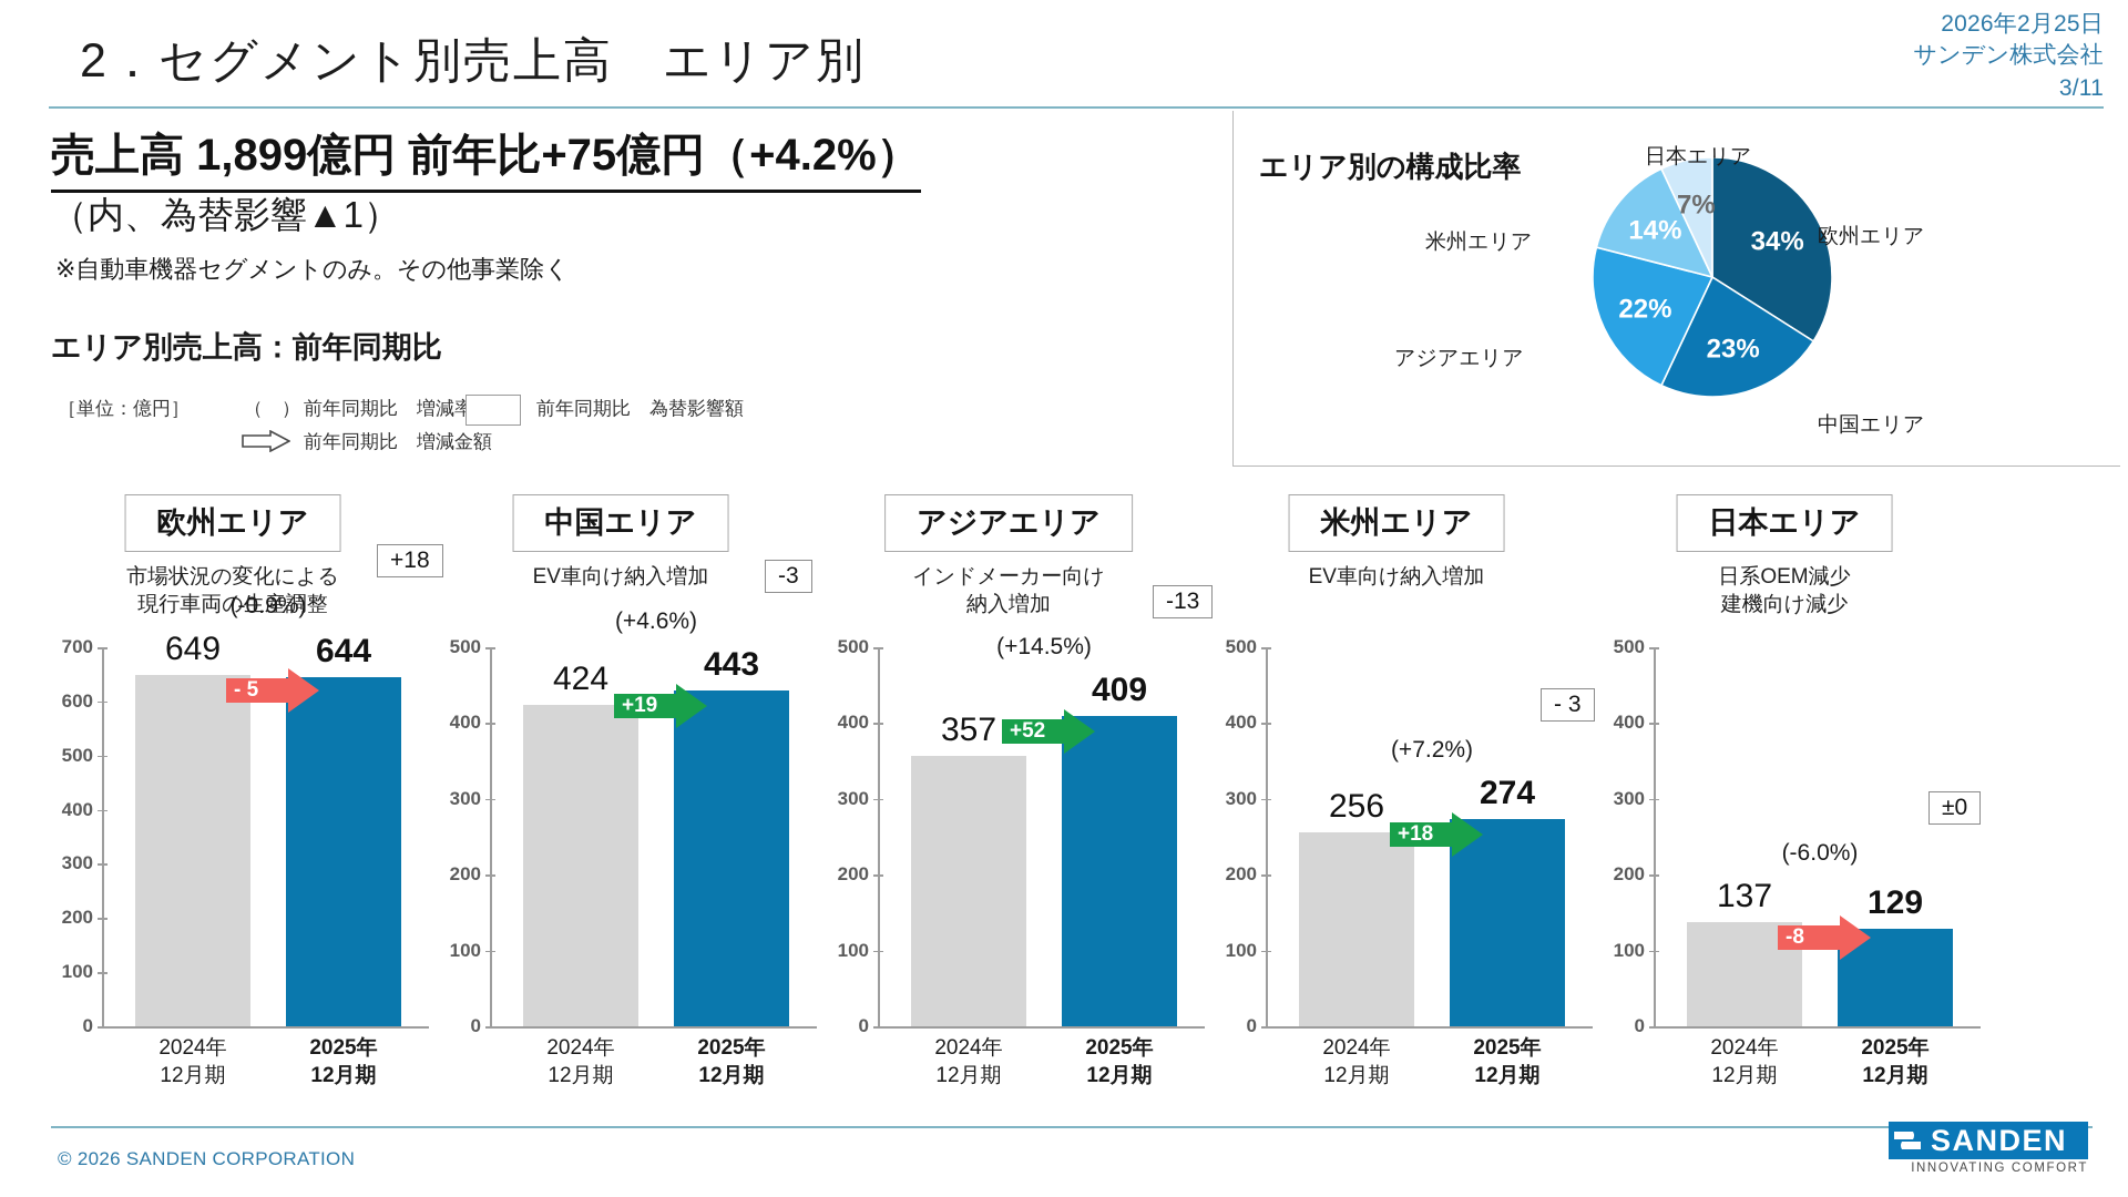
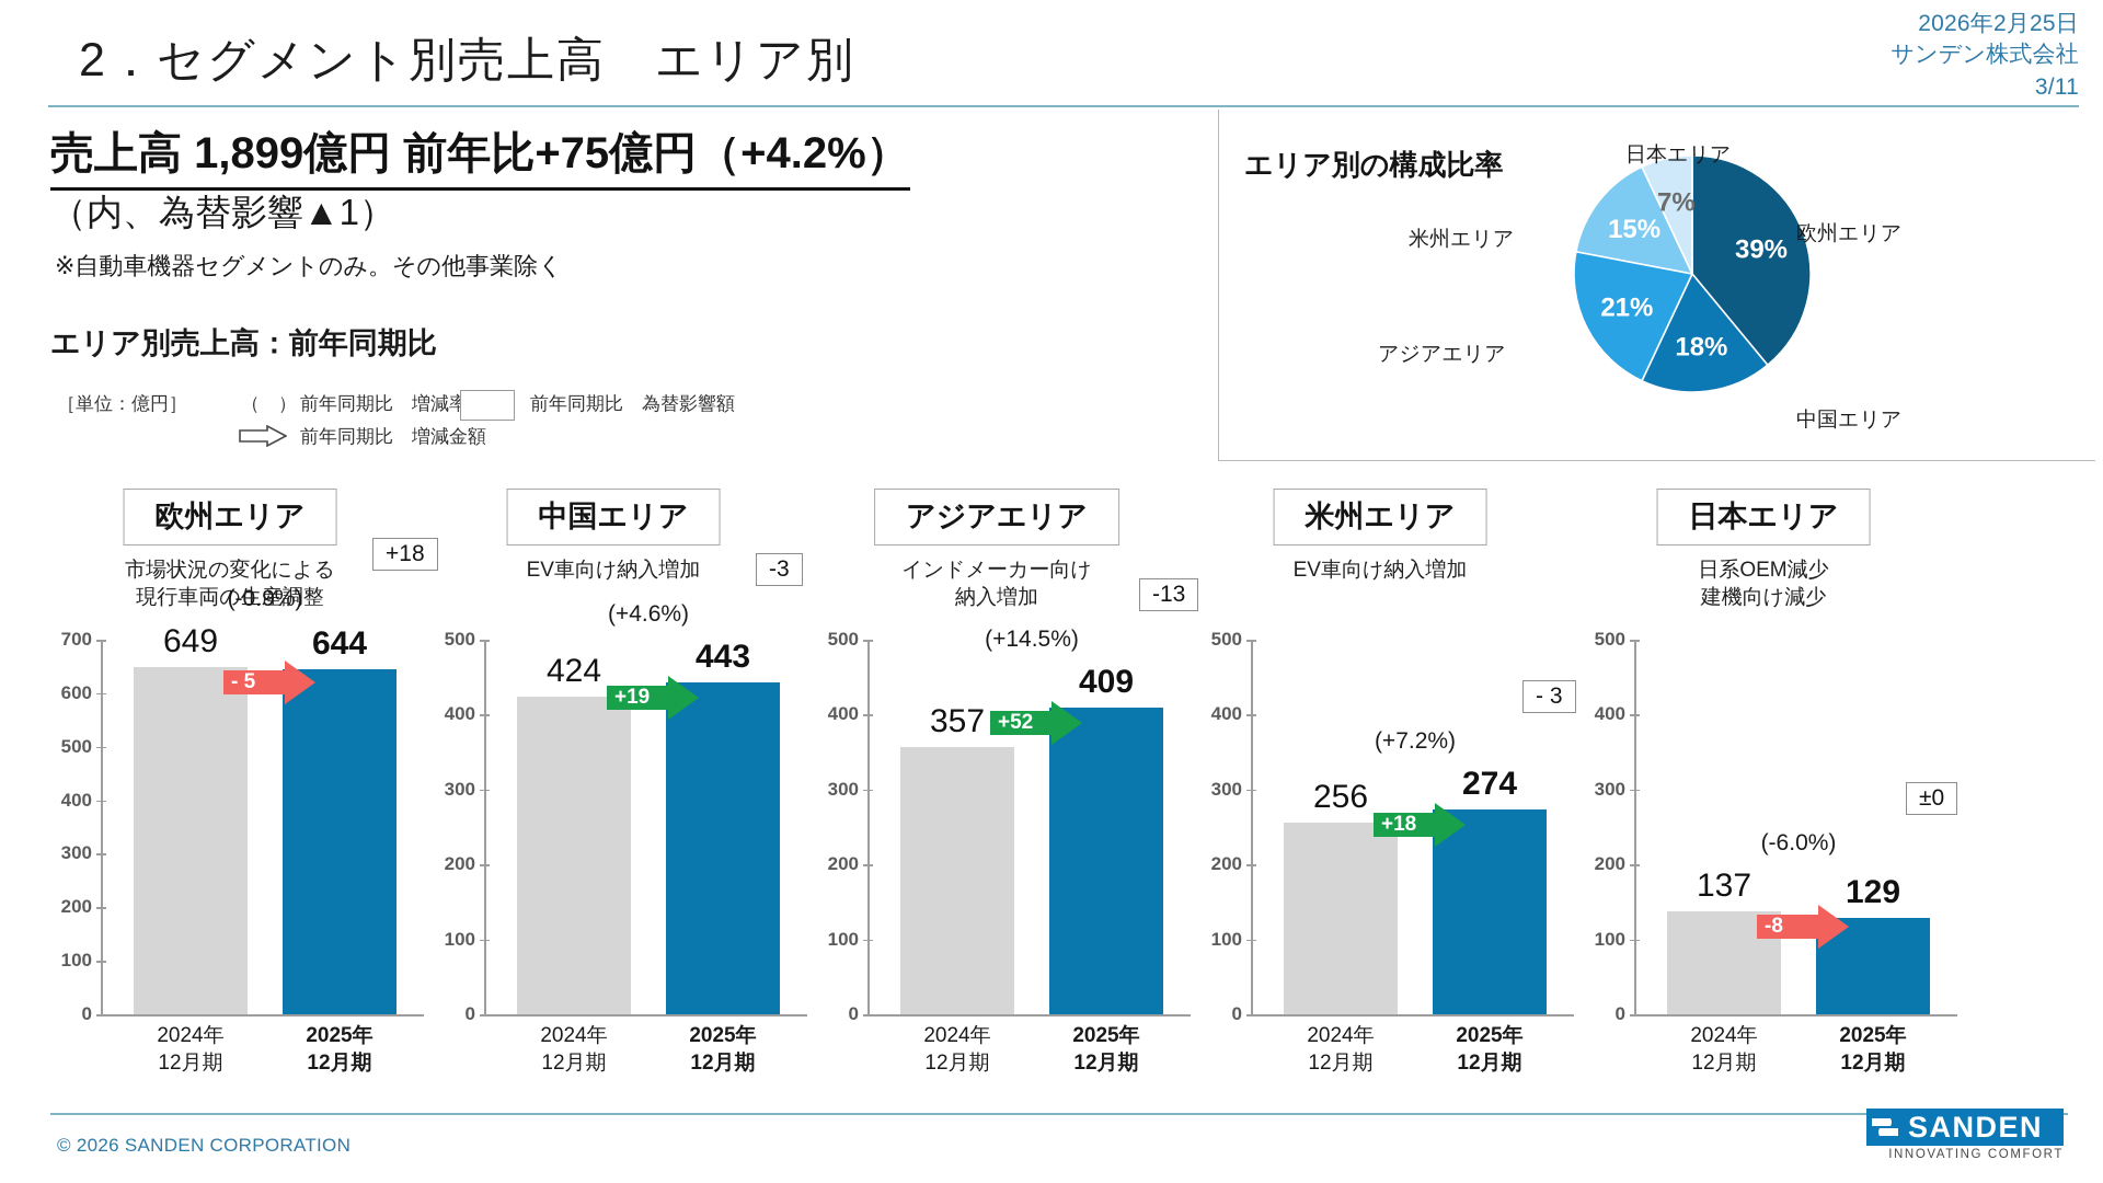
欧州エリア: 34% -> 39%
中国エリア: 23% -> 18%
アジアエリア: 22% -> 21%
米州エリア: 14% -> 15%
